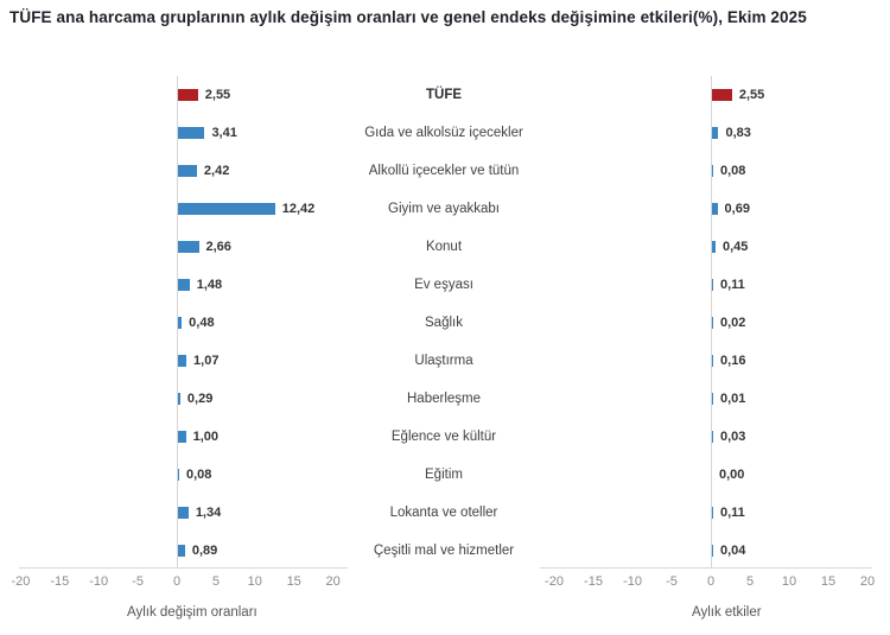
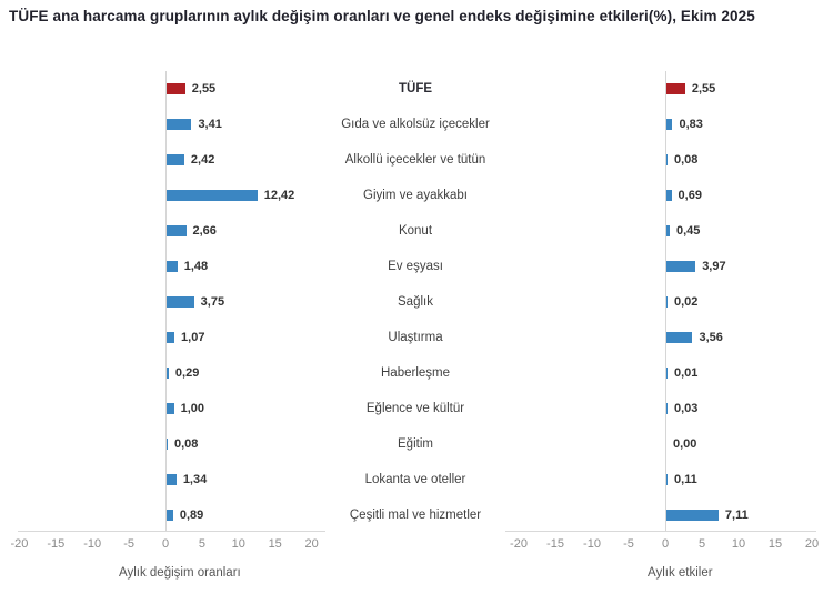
Aylık etkiler/Ev eşyası: 0,11 -> 3,97
Aylık değişim oranları/Sağlık: 0,48 -> 3,75
Aylık etkiler/Ulaştırma: 0,16 -> 3,56
Aylık etkiler/Çeşitli mal ve hizmetler: 0,04 -> 7,11
